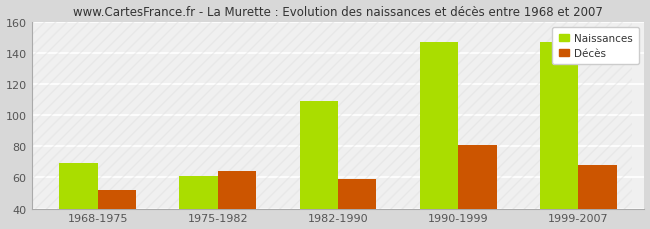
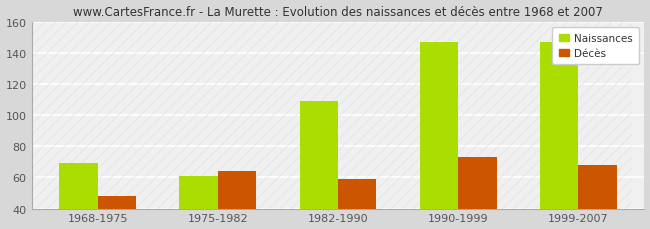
Décès/1968-1975: 52 -> 48
Décès/1990-1999: 81 -> 73
